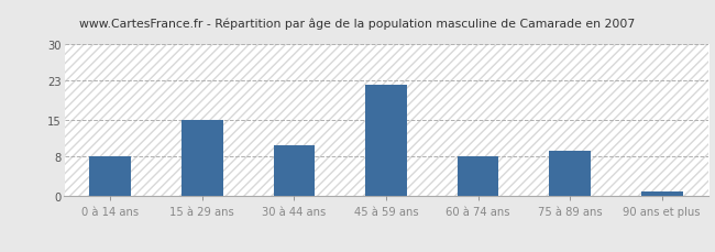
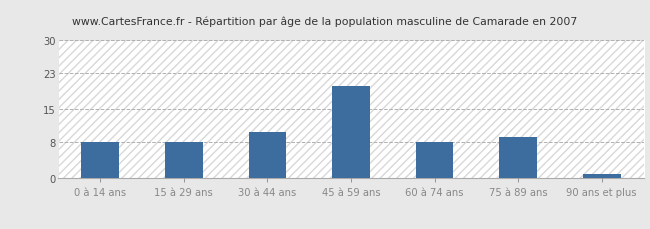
15 à 29 ans: 15 -> 8
45 à 59 ans: 22 -> 20
